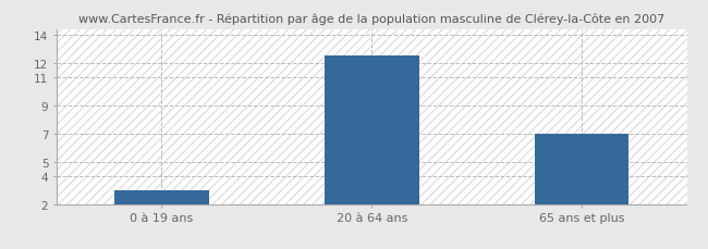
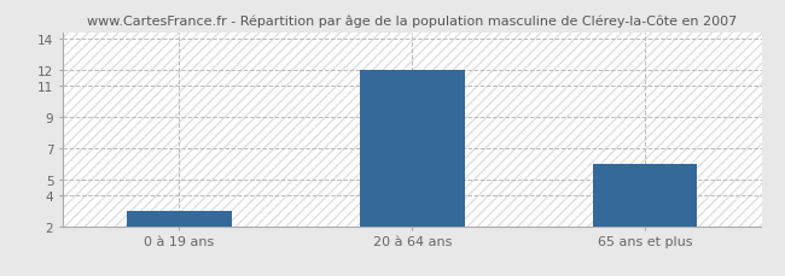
20 à 64 ans: 12.5 -> 12.0
65 ans et plus: 7.0 -> 6.0
